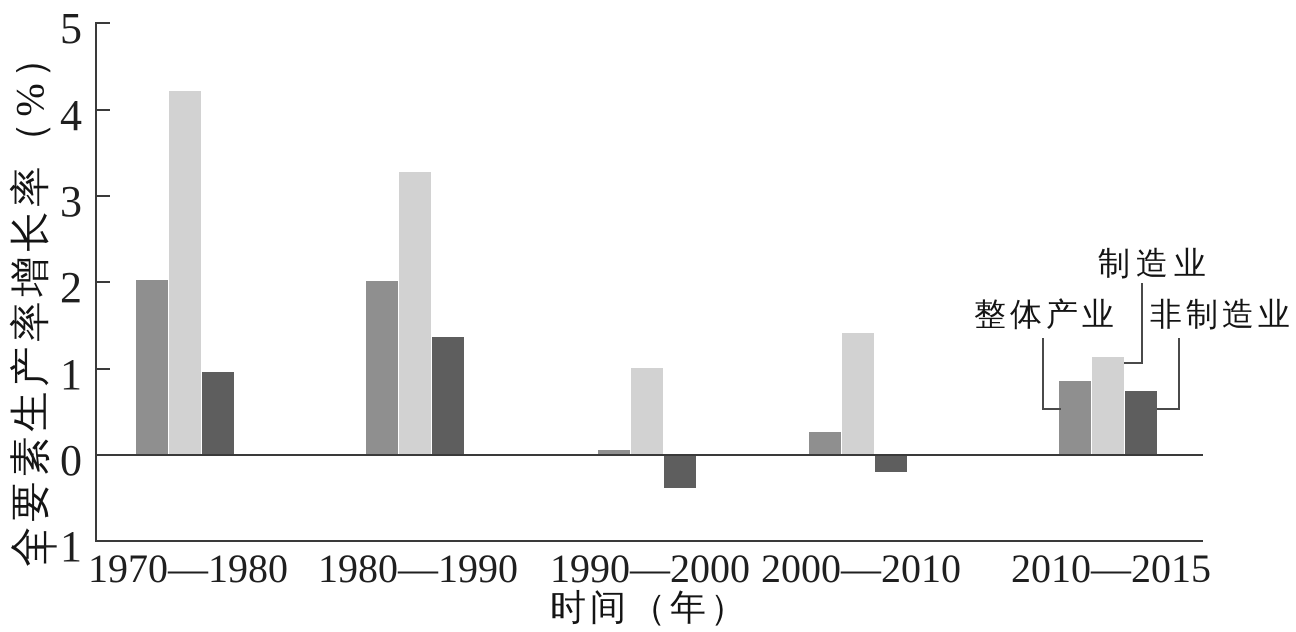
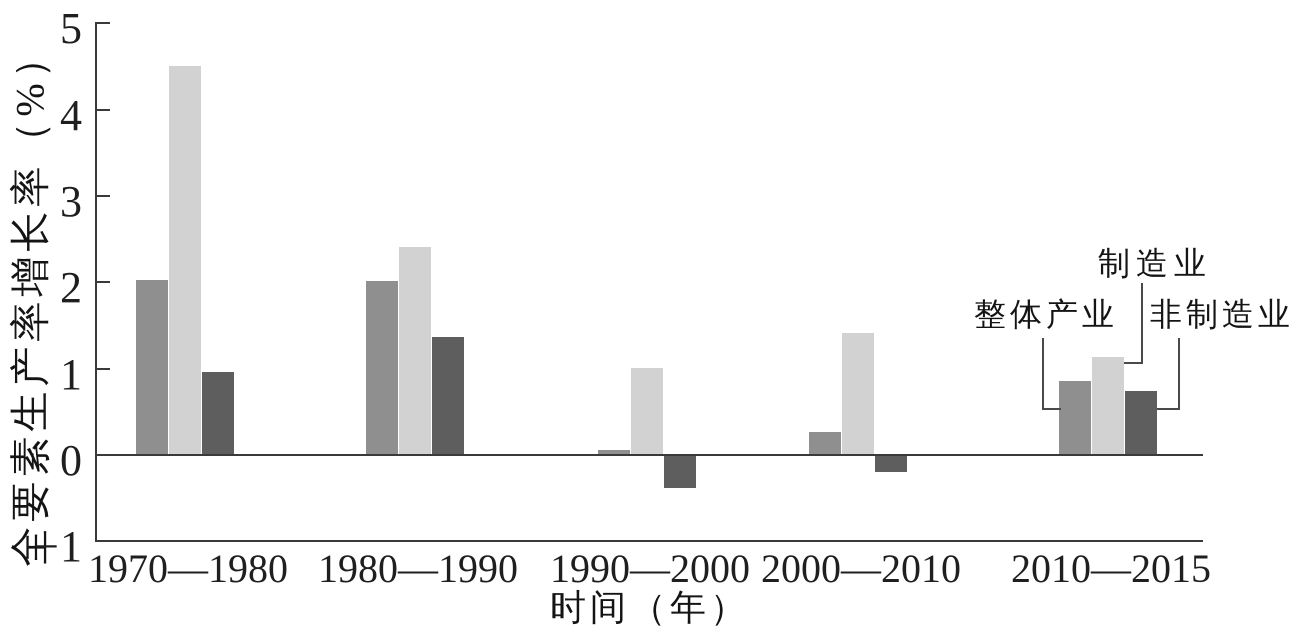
制造业/1970—1980: 4.2 -> 4.5
制造业/1980—1990: 3.3 -> 2.4
